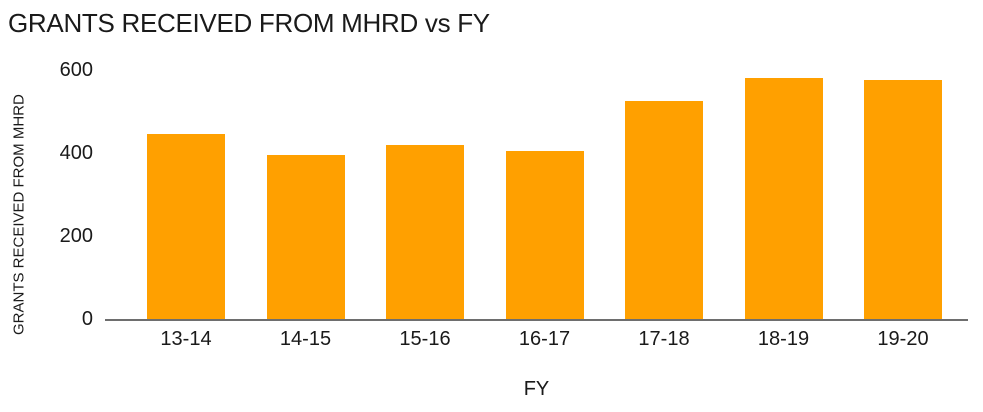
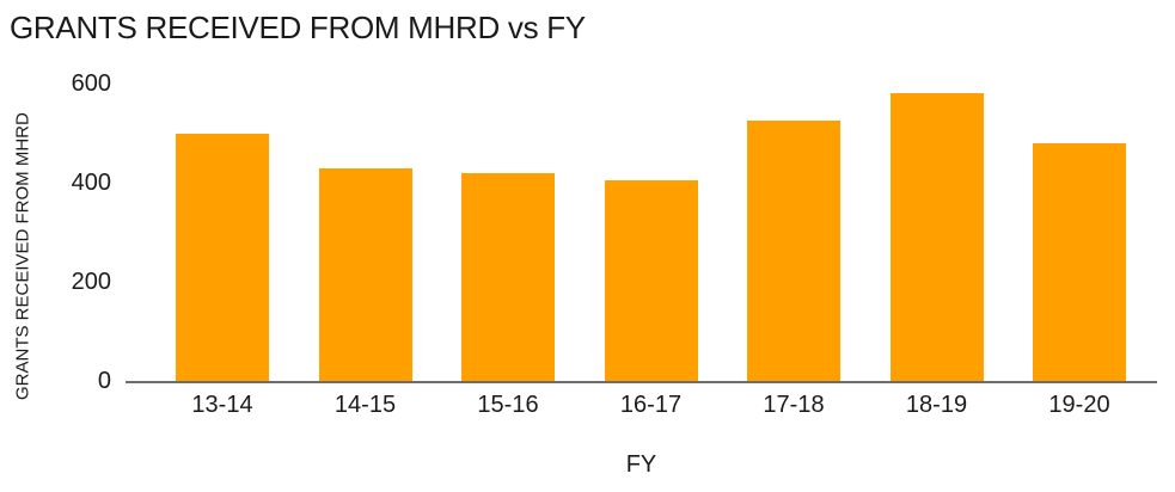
13-14: 440 -> 500
14-15: 400 -> 430
19-20: 580 -> 480
